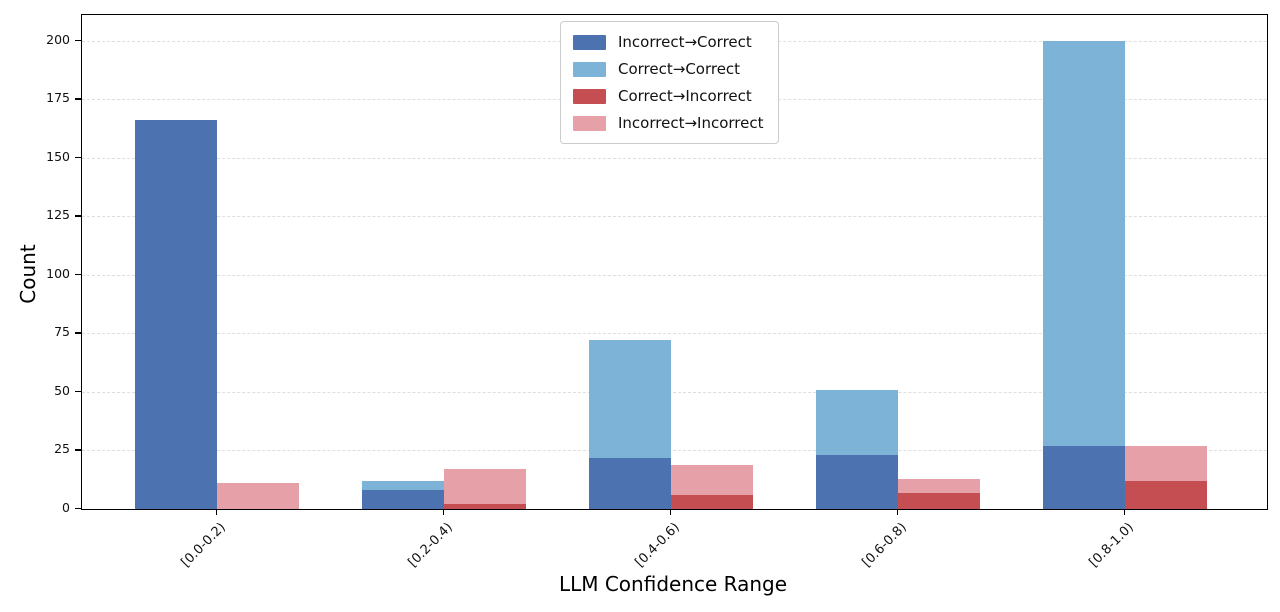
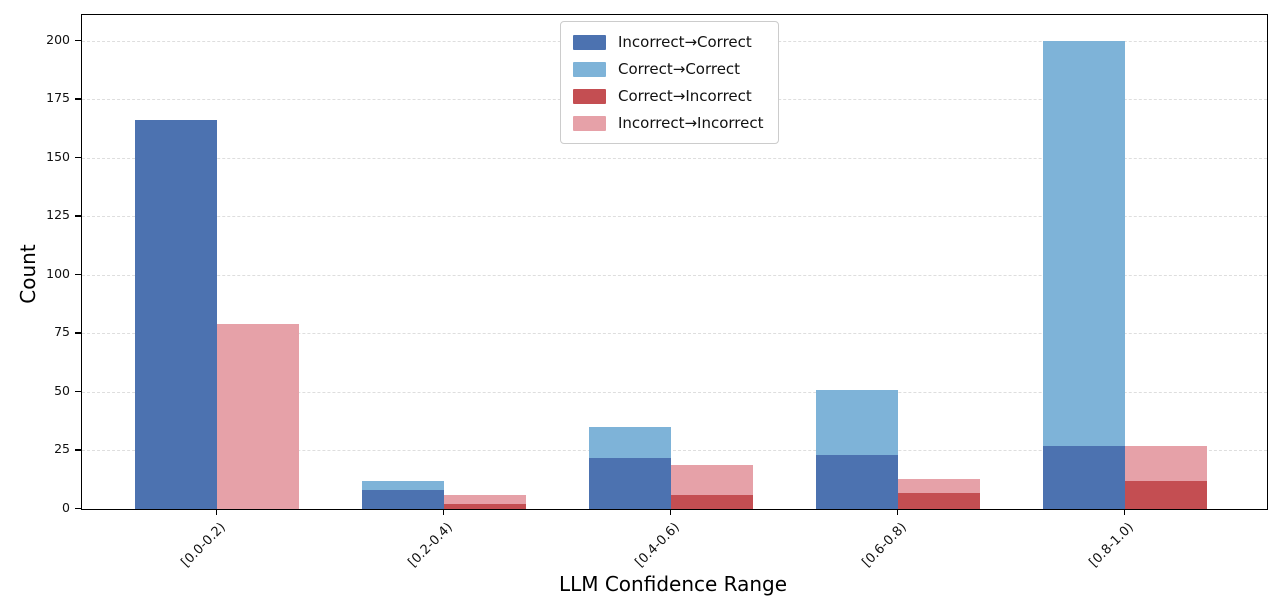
Incorrect→Incorrect/[0.0-0.2): 11 -> 79
Incorrect→Incorrect/[0.2-0.4): 17 -> 6
Correct→Correct/[0.4-0.6): 72 -> 35
